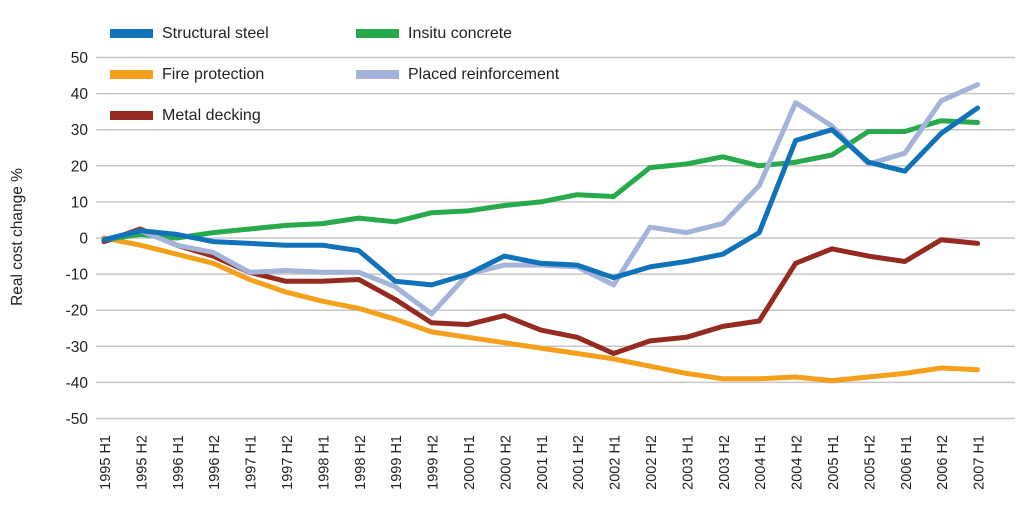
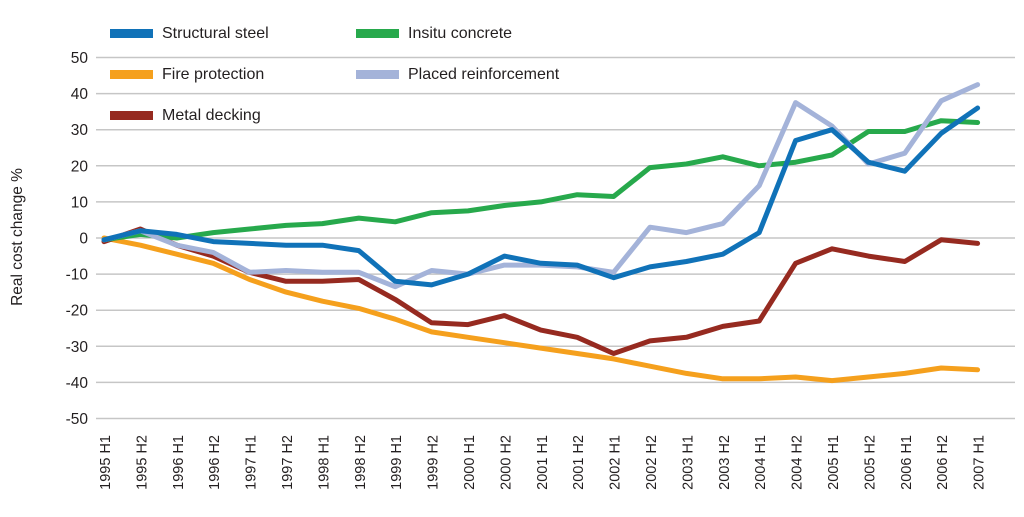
Placed reinforcement/1999 H2: -21 -> -9
Placed reinforcement/2002 H1: -13 -> -10
